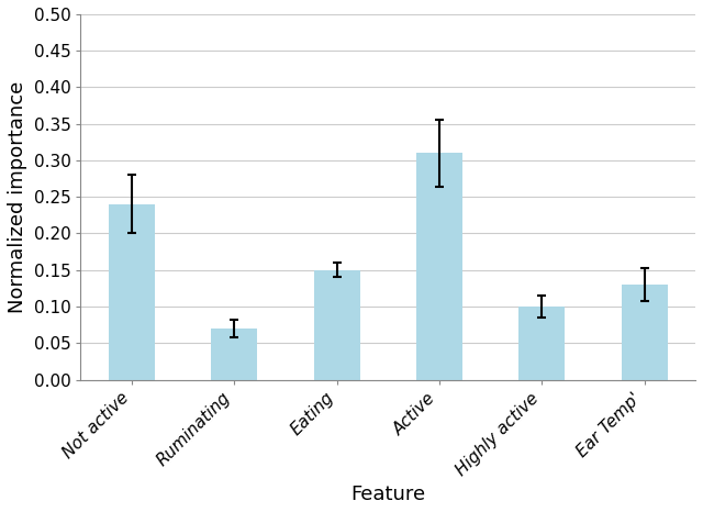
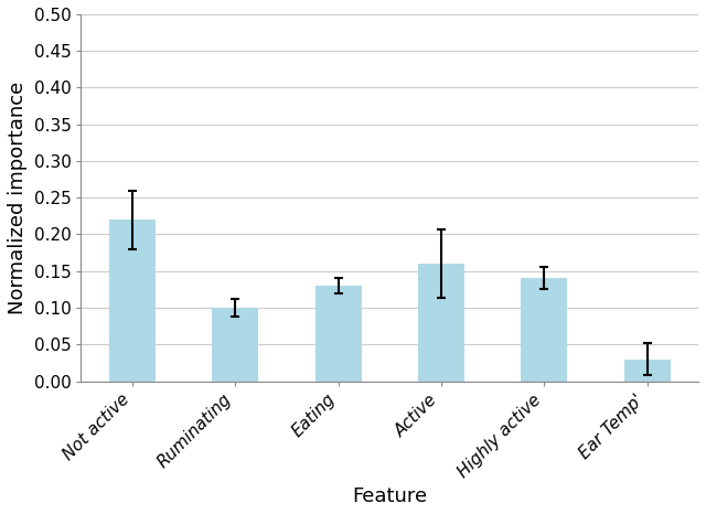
Not active: 0.24 -> 0.22
Ruminating: 0.07 -> 0.10
Eating: 0.15 -> 0.13
Active: 0.31 -> 0.16
Highly active: 0.10 -> 0.14
Ear Temp': 0.13 -> 0.03
